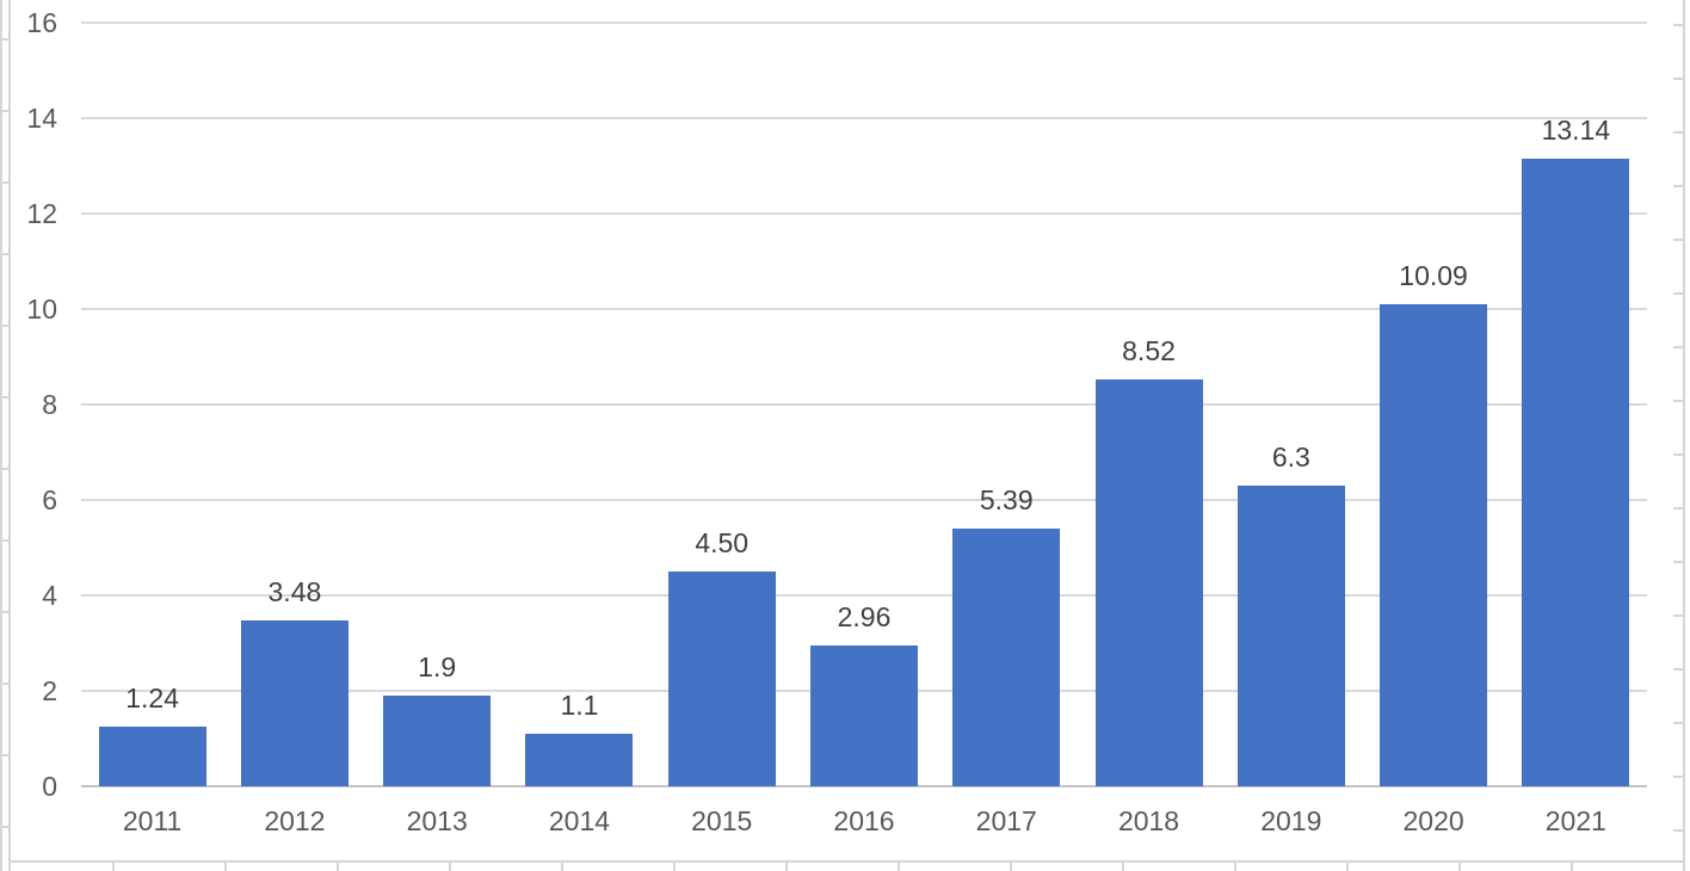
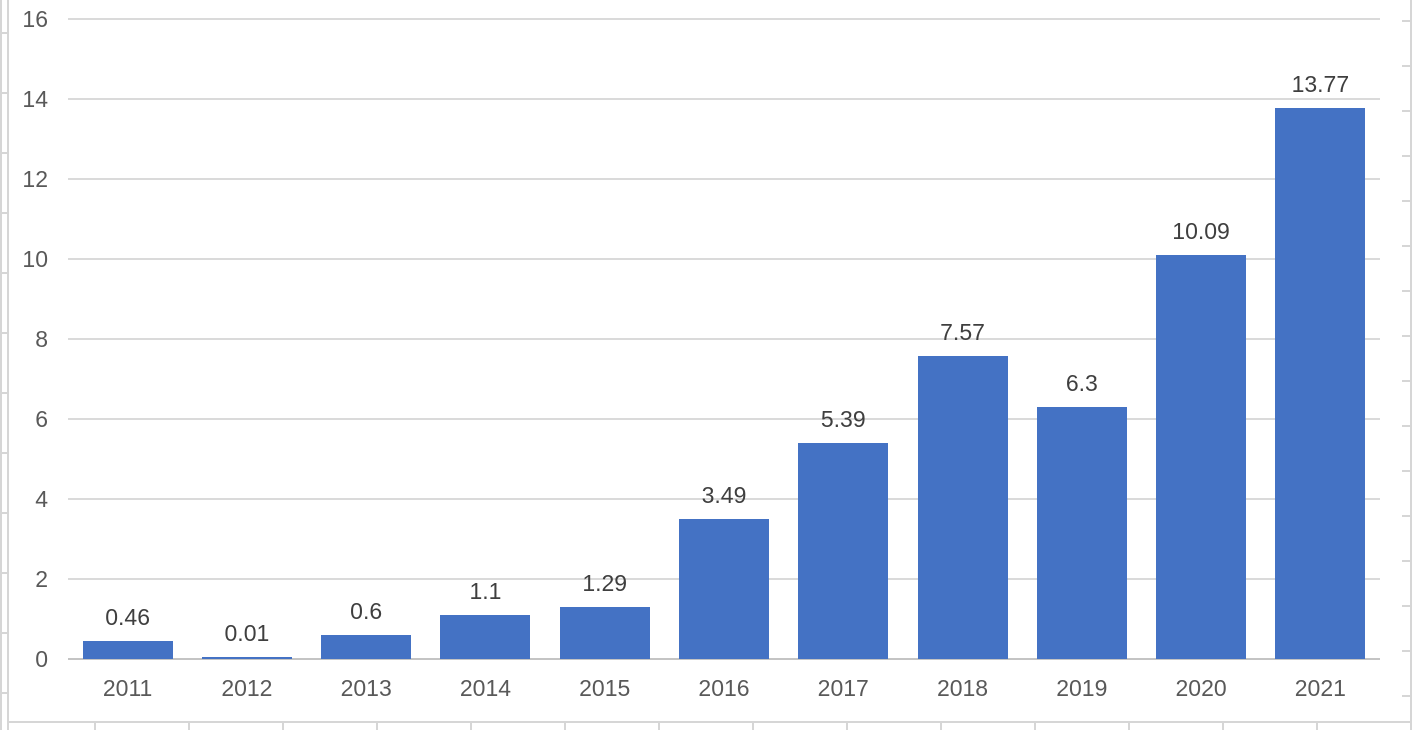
2011: 1.24 -> 0.46
2012: 3.48 -> 0.01
2013: 1.9 -> 0.6
2015: 4.50 -> 1.29
2016: 2.96 -> 3.49
2018: 8.52 -> 7.57
2021: 13.14 -> 13.77
